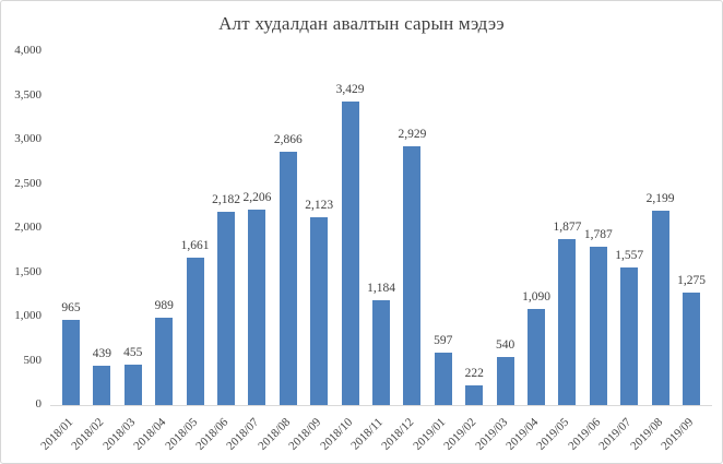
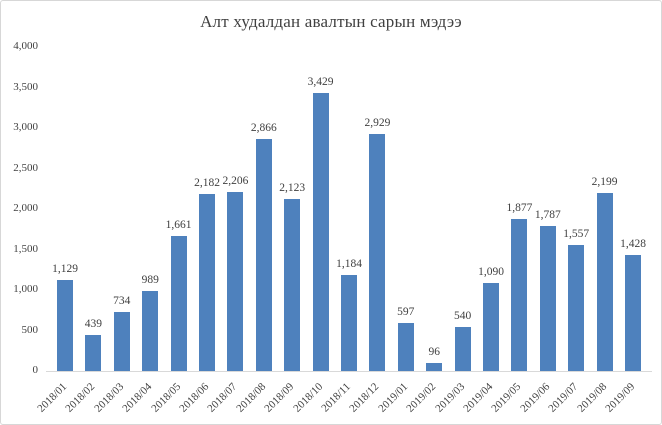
2018/01: 965 -> 1,129
2018/03: 455 -> 734
2019/02: 222 -> 96
2019/09: 1,275 -> 1,428
